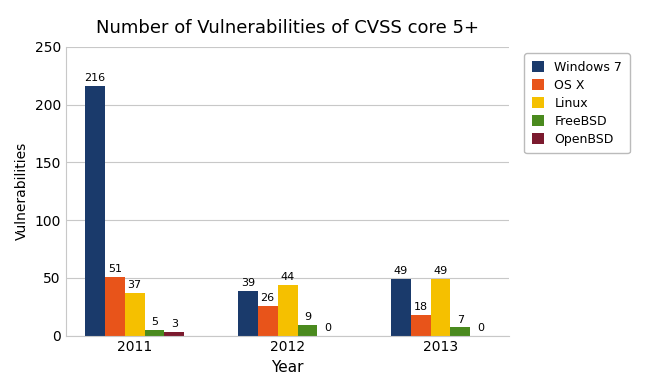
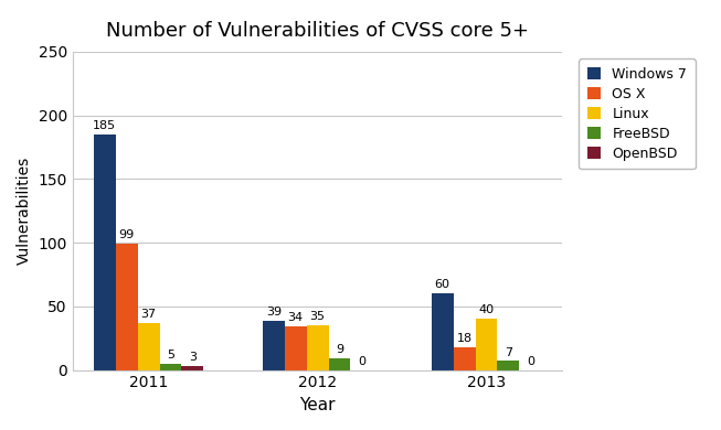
Windows 7/2011: 216 -> 185
OS X/2011: 51 -> 99
OS X/2012: 26 -> 34
Linux/2012: 44 -> 35
Windows 7/2013: 49 -> 60
Linux/2013: 49 -> 40
